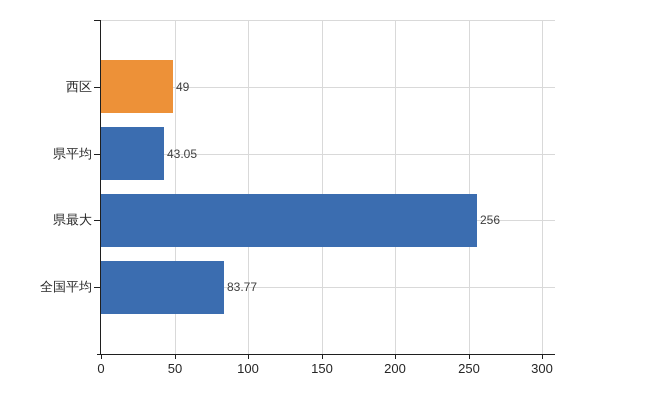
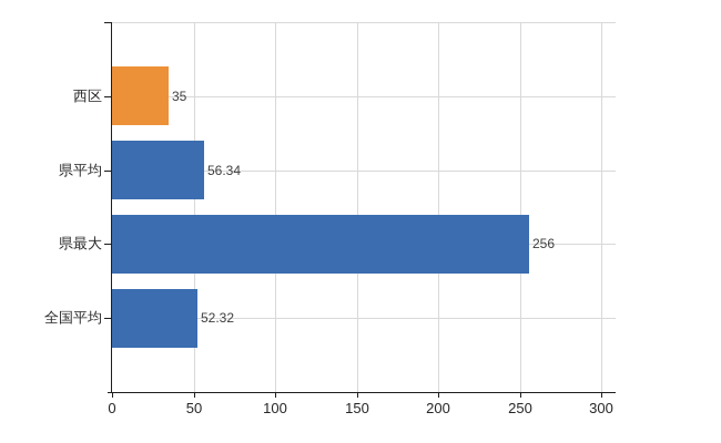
西区: 49 -> 35
県平均: 43.05 -> 56.34
全国平均: 83.77 -> 52.32
